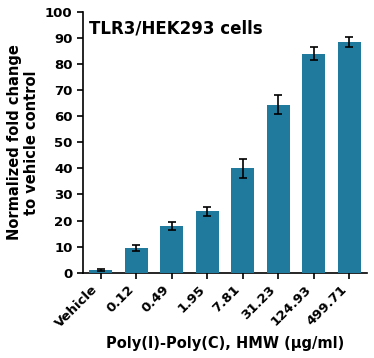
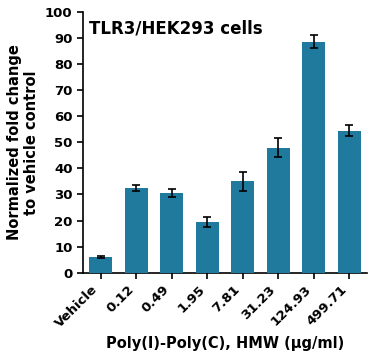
Vehicle: 1.0 -> 6.0
0.12: 9.5 -> 32.5
0.49: 18.0 -> 30.5
1.95: 23.5 -> 19.5
7.81: 40.0 -> 35.0
31.23: 64.5 -> 48.0
124.93: 84.0 -> 88.5
499.71: 88.5 -> 54.5
